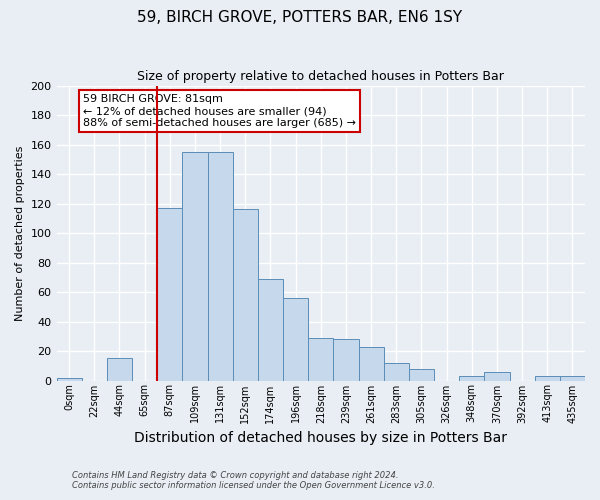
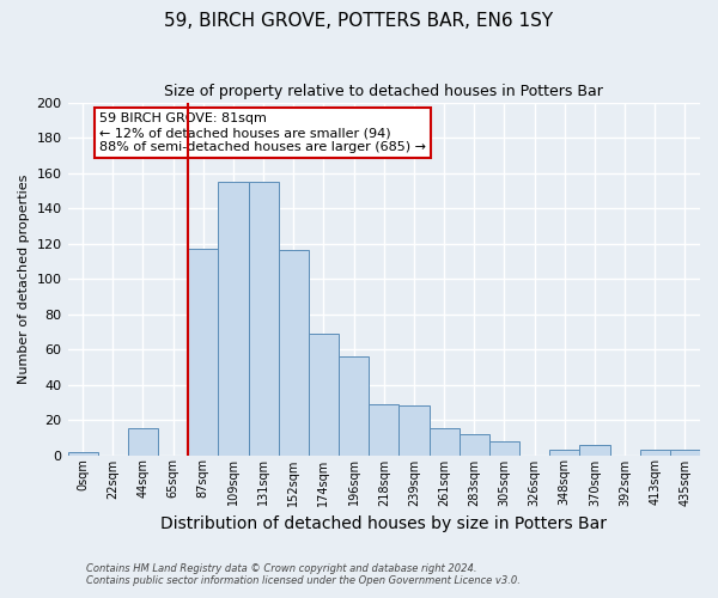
261sqm: 23 -> 15
